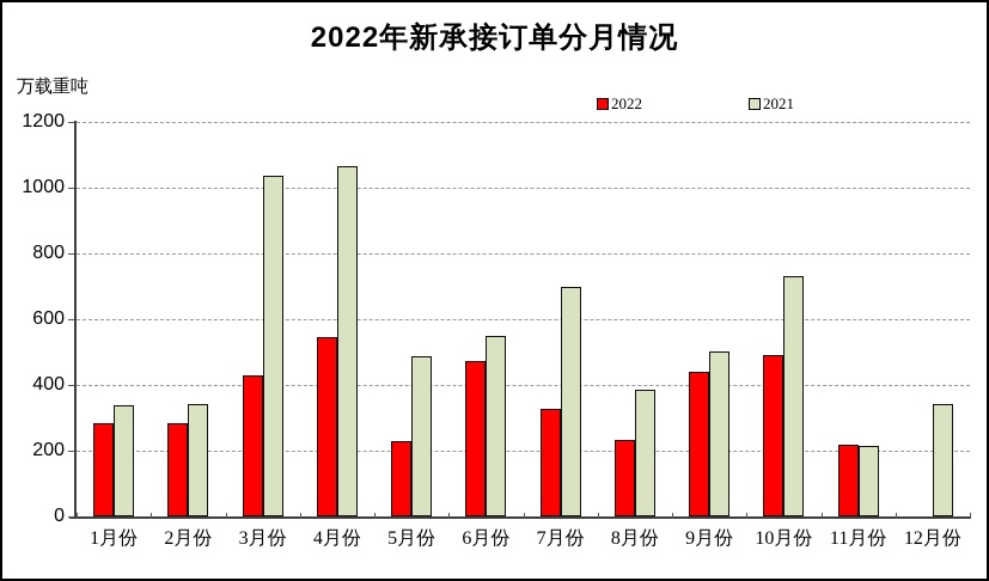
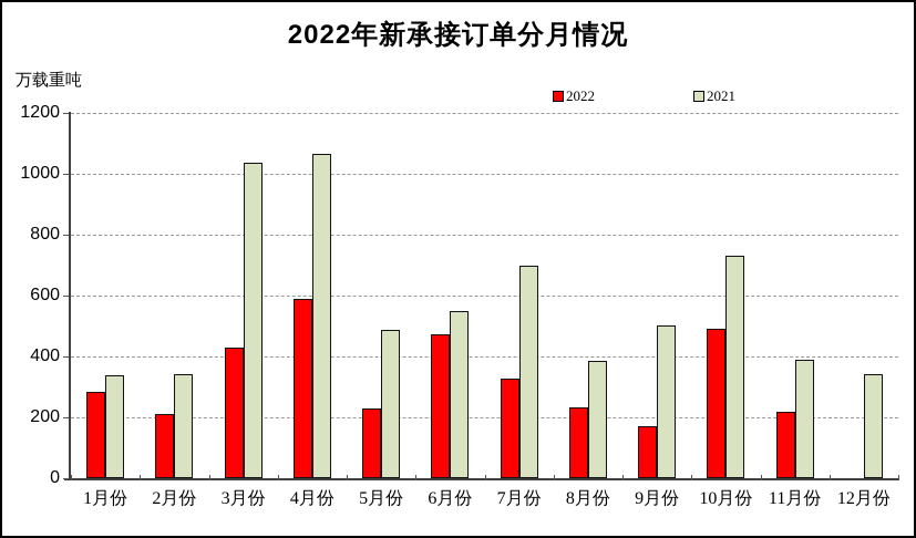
2022/2月份: 280 -> 210
2022/4月份: 550 -> 590
2022/9月份: 440 -> 170
2021/11月份: 220 -> 390
